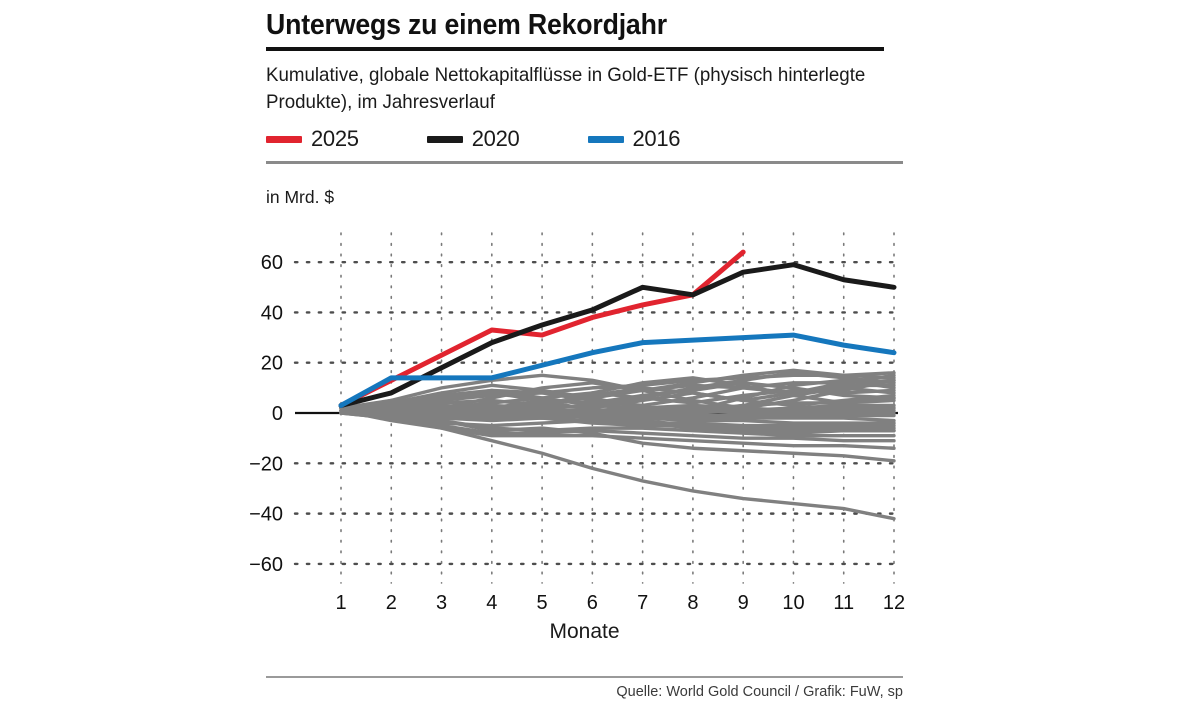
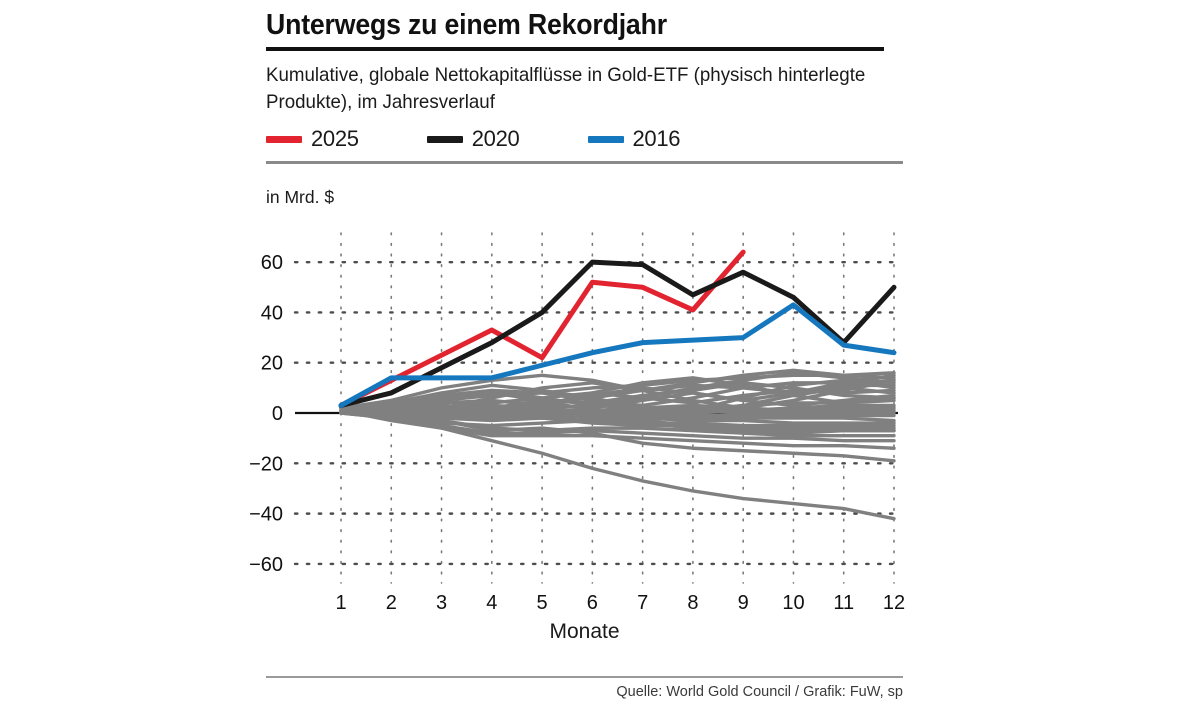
2025/5: 31 -> 22
2020/5: 35 -> 40
2025/6: 38 -> 52
2020/6: 41 -> 60
2025/7: 43 -> 50
2020/7: 50 -> 59
2025/8: 47 -> 41
2020/10: 59 -> 46
2016/10: 31 -> 43
2020/11: 53 -> 28
